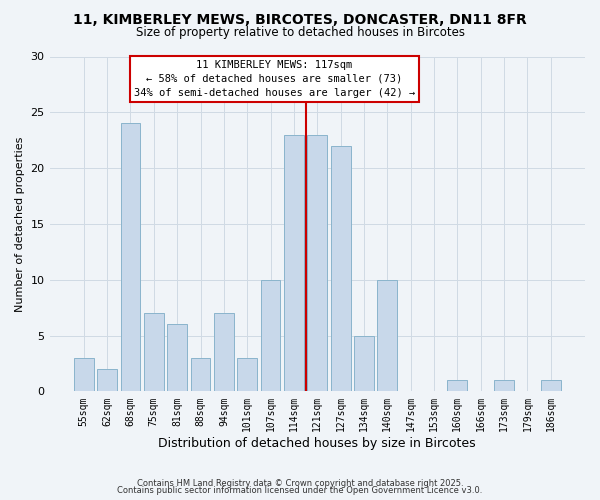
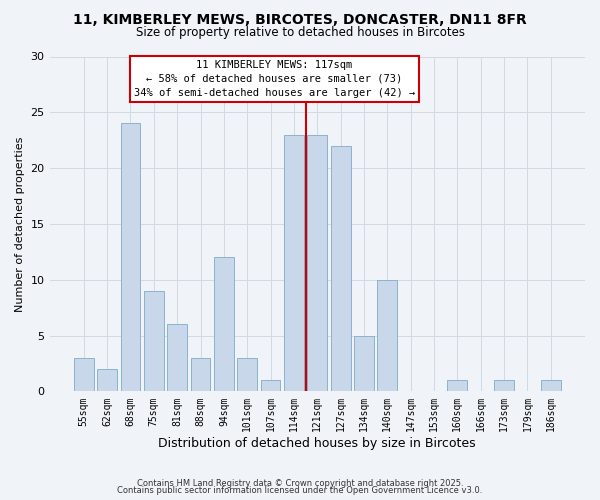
75sqm: 7 -> 9
94sqm: 7 -> 12
107sqm: 10 -> 1
